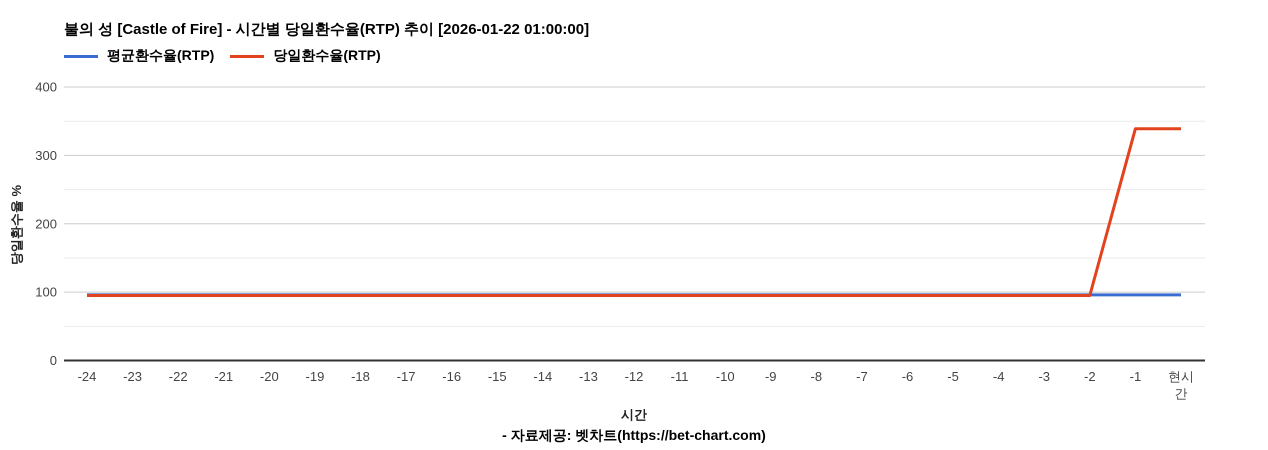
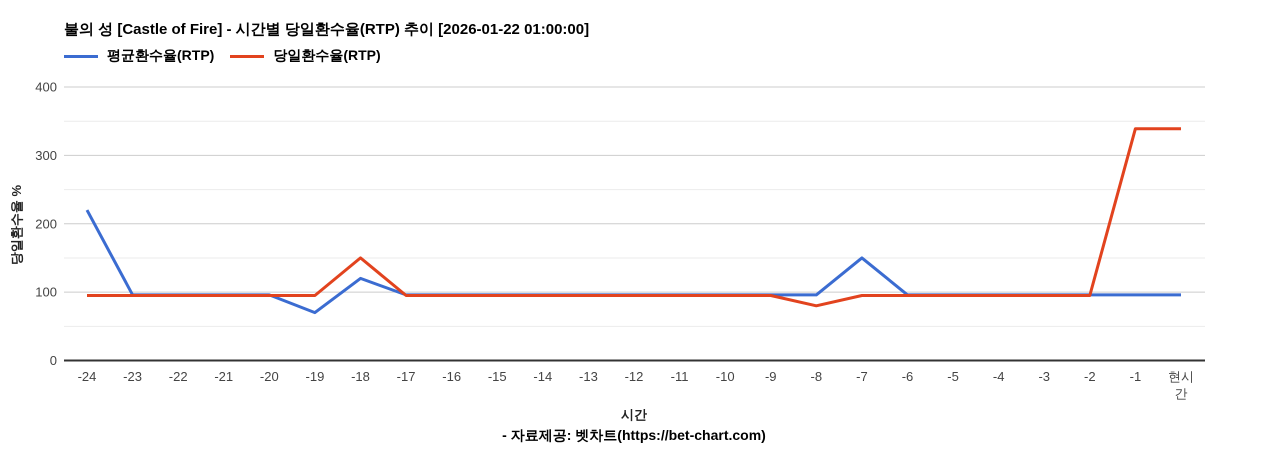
평균환수율(RTP)/-24: 100 -> 220
평균환수율(RTP)/-19: 100 -> 70
평균환수율(RTP)/-18: 100 -> 120
당일환수율(RTP)/-18: 100 -> 150
당일환수율(RTP)/-8: 100 -> 80
평균환수율(RTP)/-7: 100 -> 150
